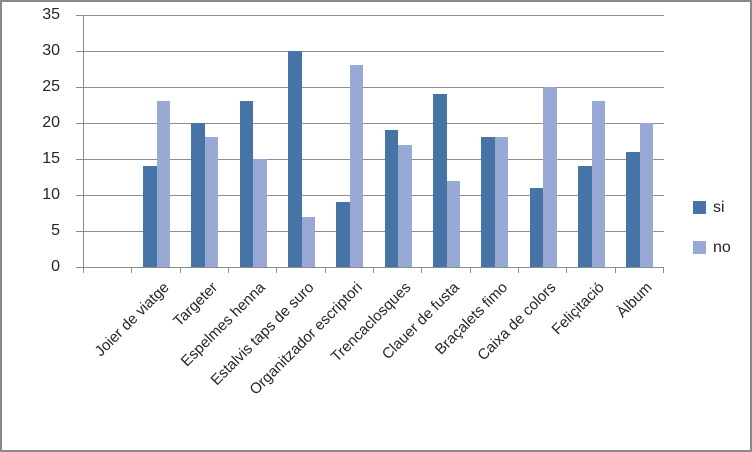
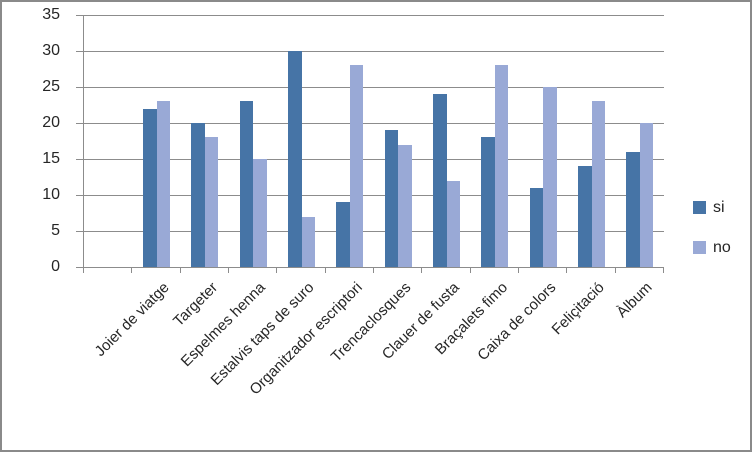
si/Joier de viatge: 14 -> 22
no/Braçalets fimo: 18 -> 28
